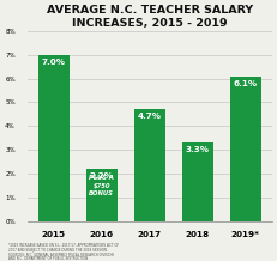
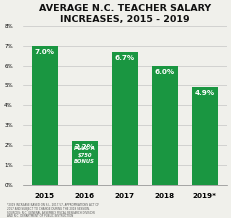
2017: 4.7% -> 6.7%
2018: 3.3% -> 6.0%
2019*: 6.1% -> 4.9%
